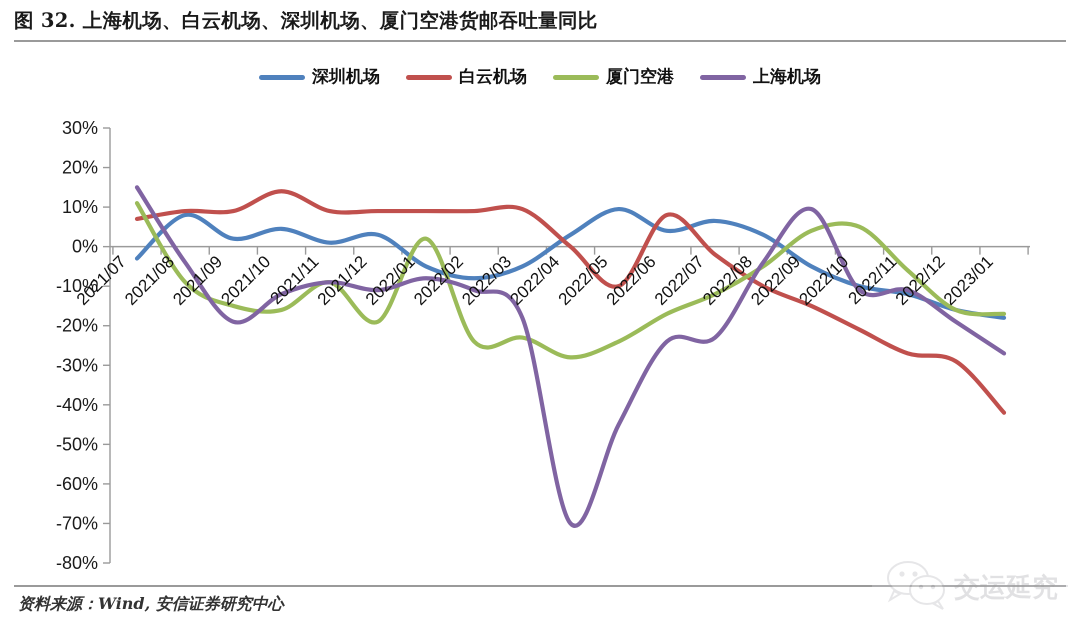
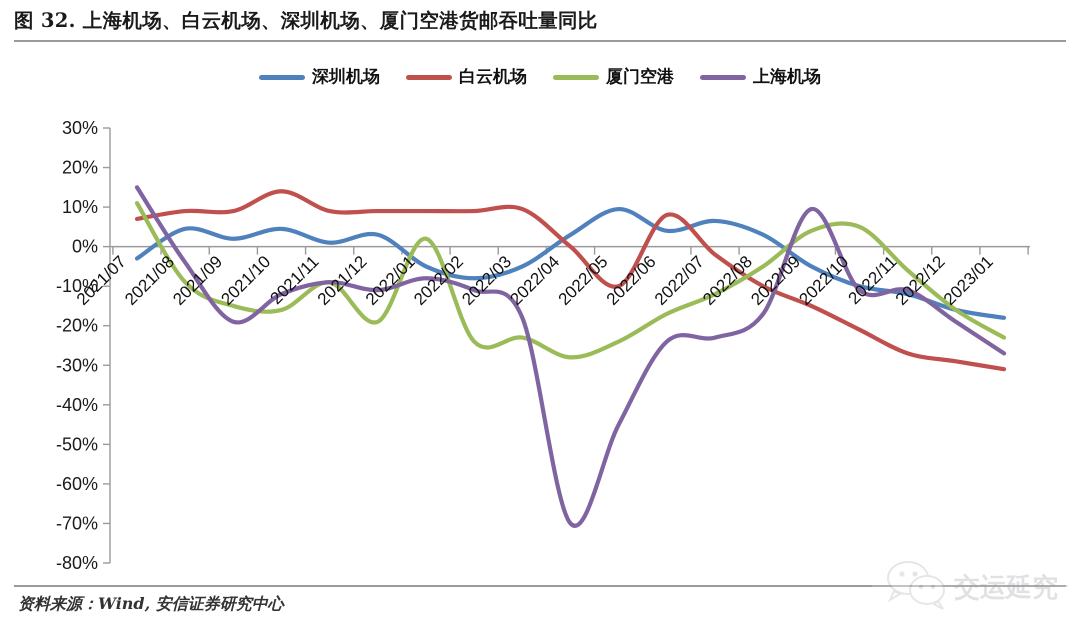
深圳机场/2021/08: 8% -> 4%
上海机场/2022/08: -4% -> -17%
白云机场/2023/01: -42% -> -31%
厦门空港/2023/01: -17% -> -23%
